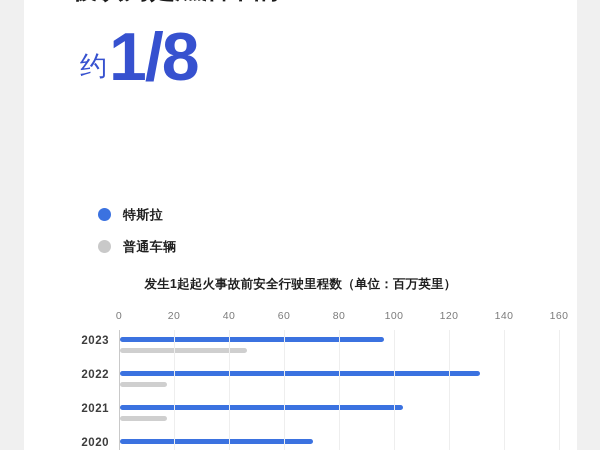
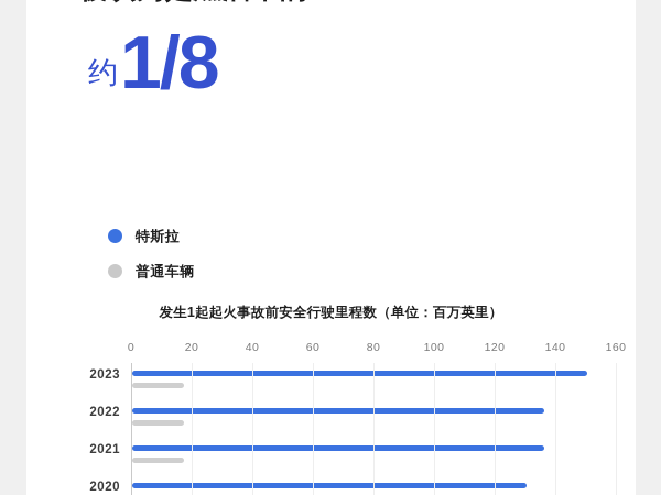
特斯拉/2023: 96 -> 150
普通车辆/2023: 46 -> 17
特斯拉/2022: 131 -> 136
特斯拉/2021: 103 -> 136
特斯拉/2020: 70 -> 130
普通车辆/2020: 68 -> 17
